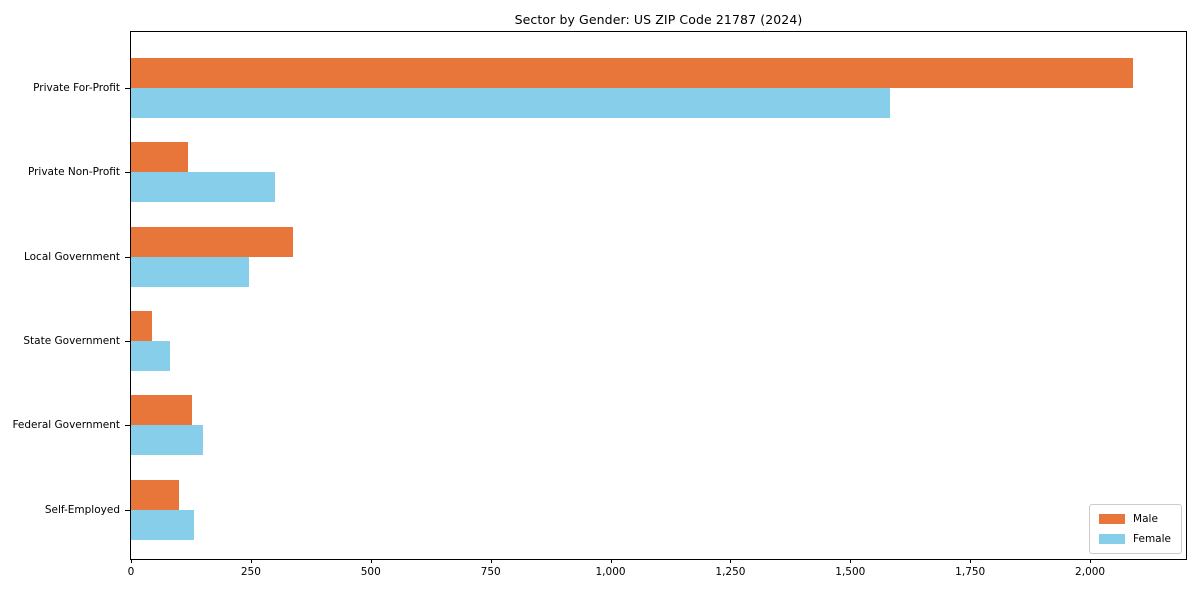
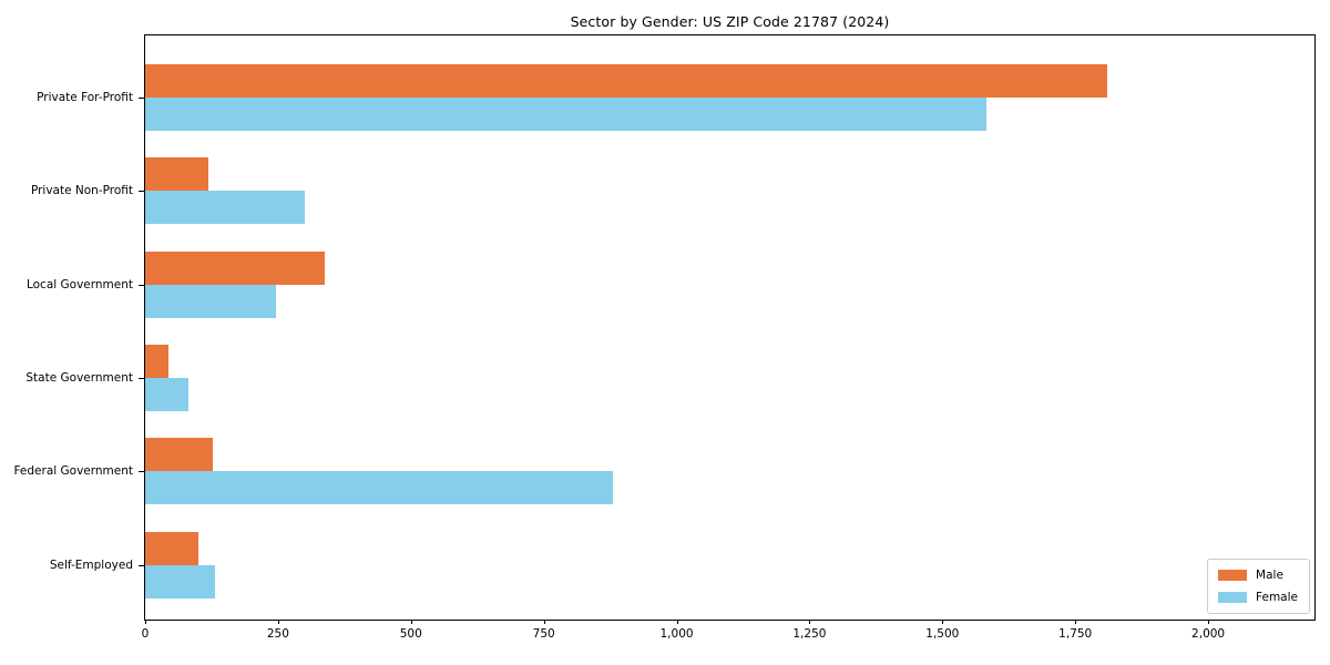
Male/Private For-Profit: 2090 -> 1810
Female/Federal Government: 150 -> 880
